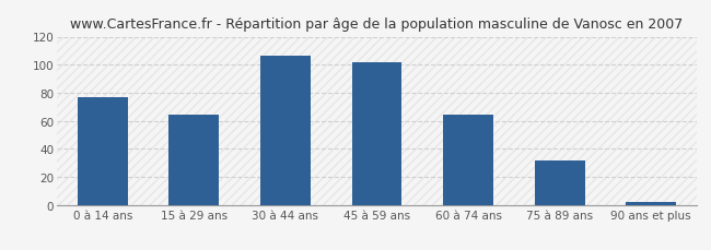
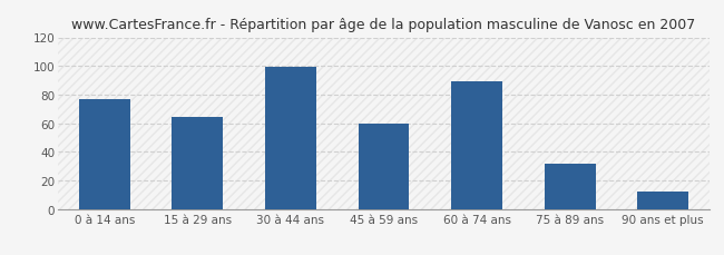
30 à 44 ans: 106 -> 99
45 à 59 ans: 102 -> 60
60 à 74 ans: 64 -> 89
90 ans et plus: 2 -> 12
